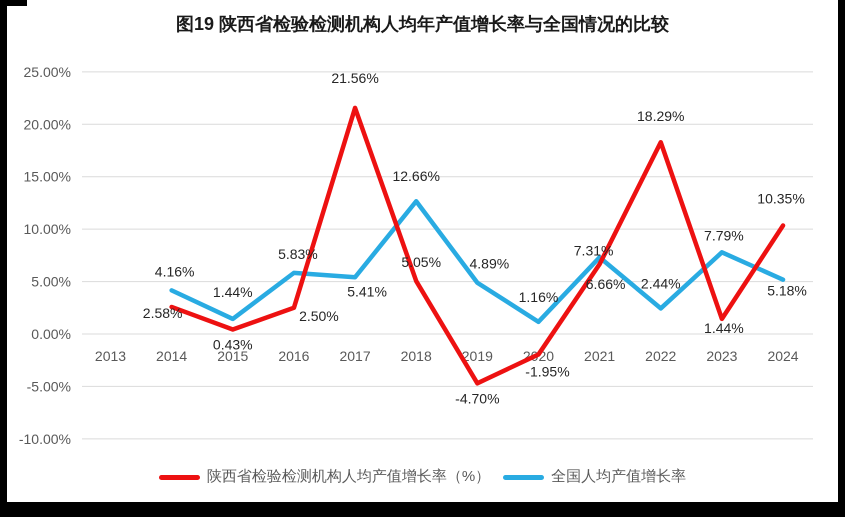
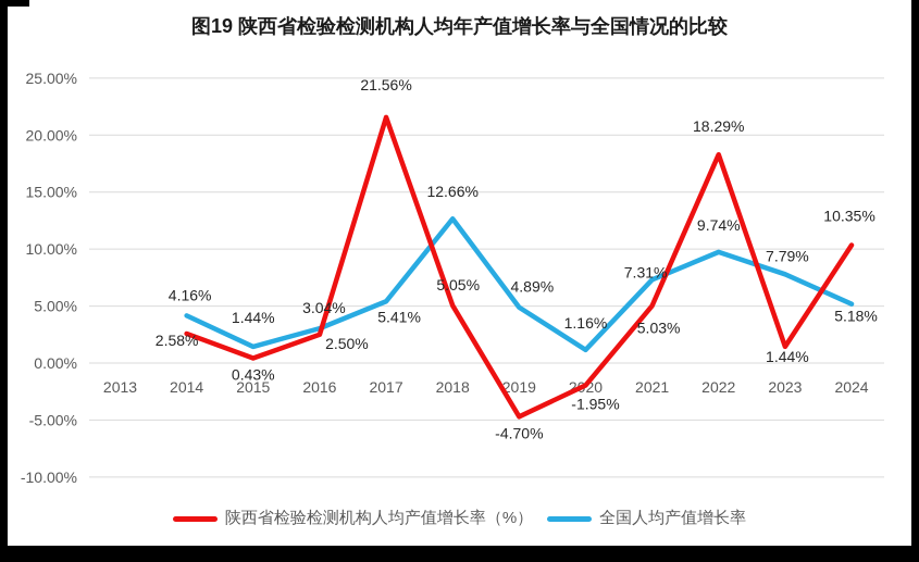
全国人均产值增长率/2016: 5.83% -> 3.04%
陕西省检验检测机构人均产值增长率（%）/2021: 6.66% -> 5.03%
全国人均产值增长率/2022: 2.44% -> 9.74%
